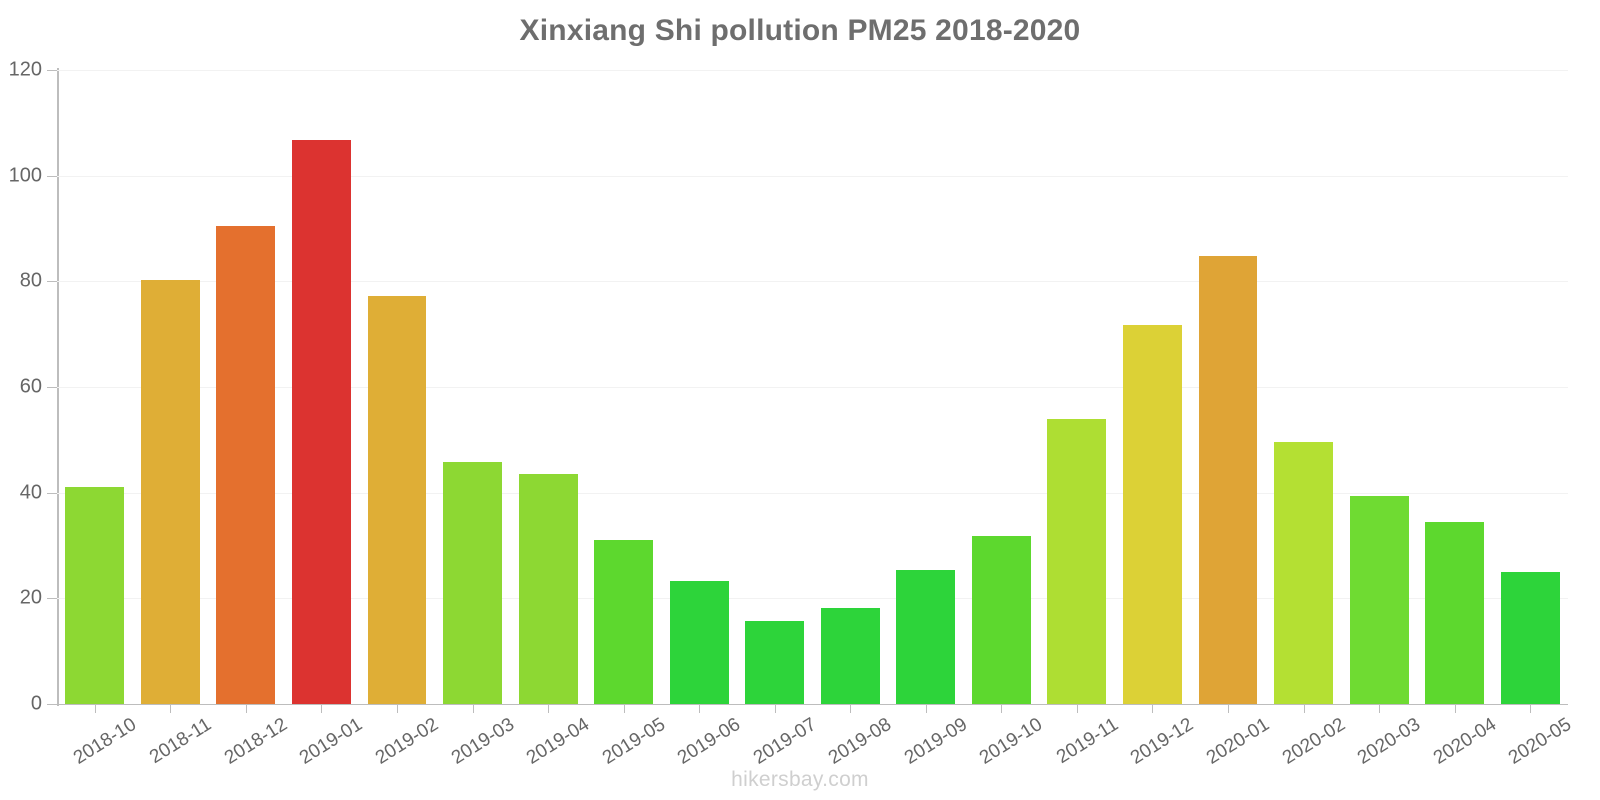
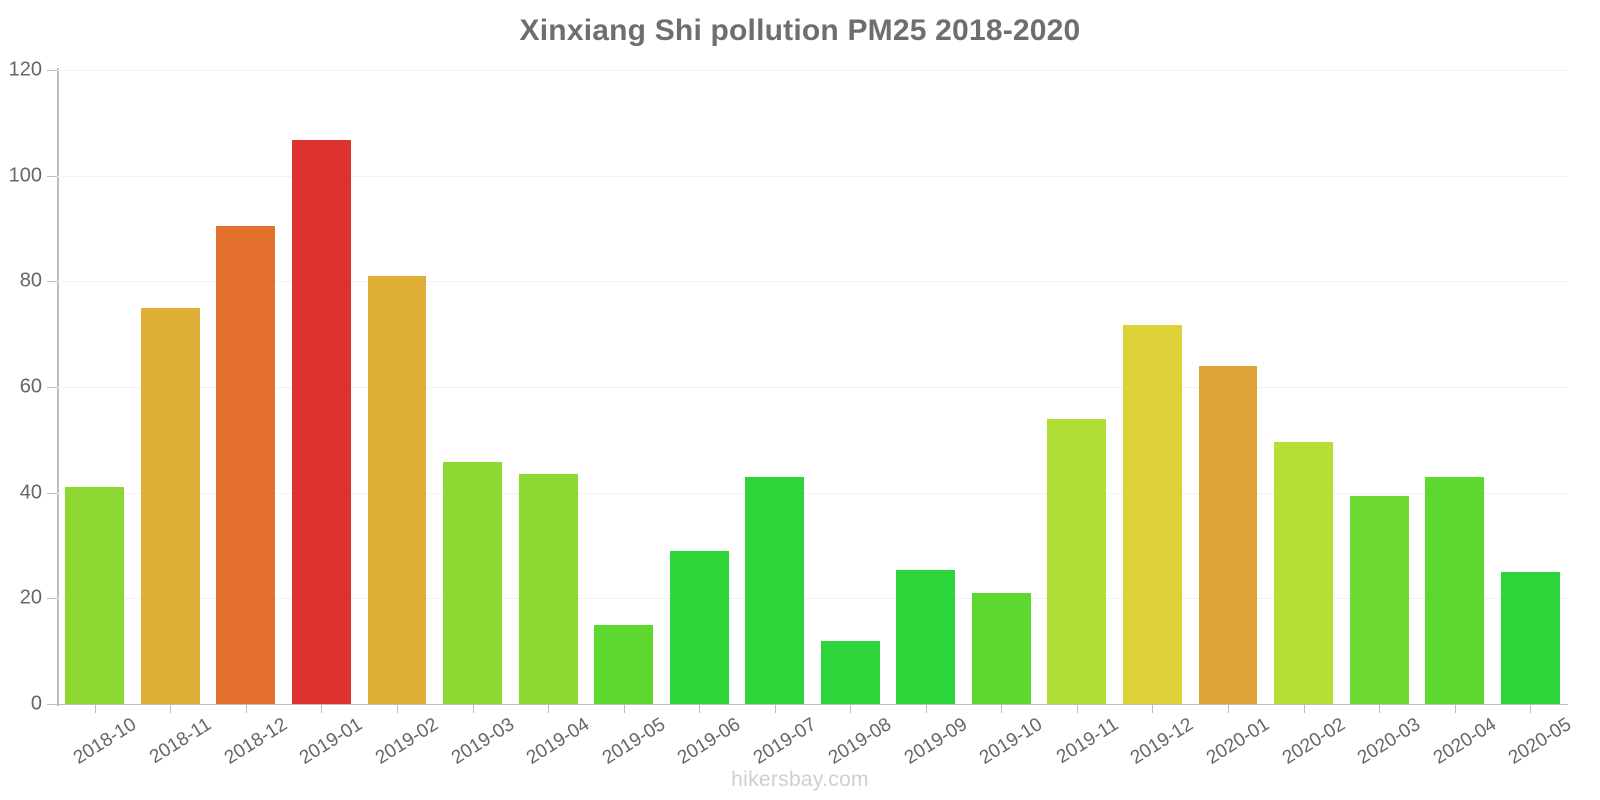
2018-11: 80 -> 75
2019-02: 77 -> 81
2019-05: 31 -> 15
2019-06: 23 -> 29
2019-07: 16 -> 43
2019-08: 18 -> 12
2019-10: 32 -> 21
2020-01: 85 -> 64
2020-04: 34 -> 43
